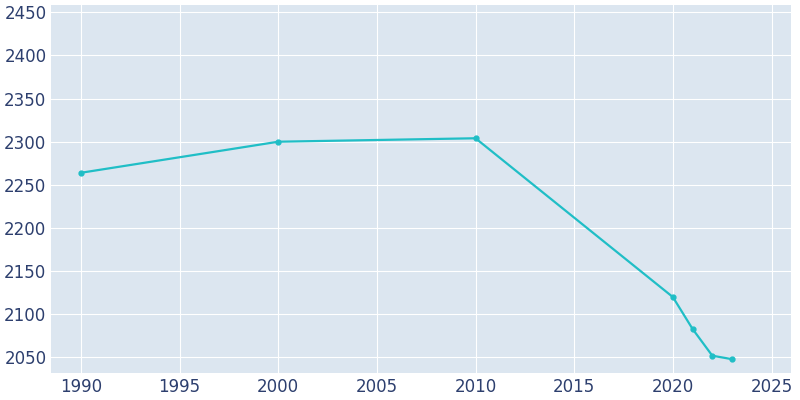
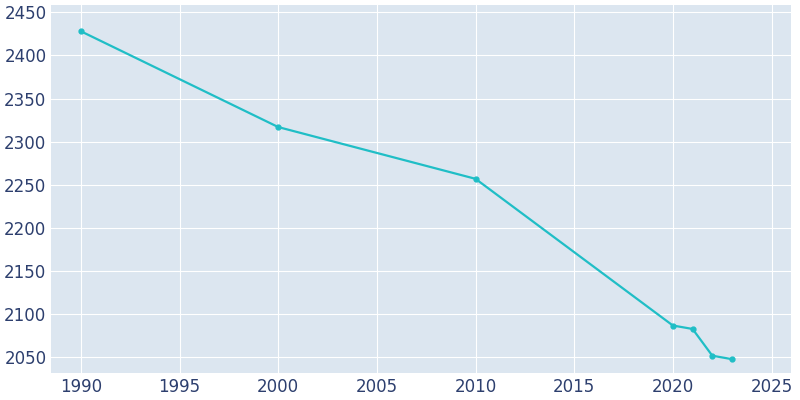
1990: 2264 -> 2428
2000: 2300 -> 2317
2010: 2304 -> 2257
2020: 2120 -> 2087
